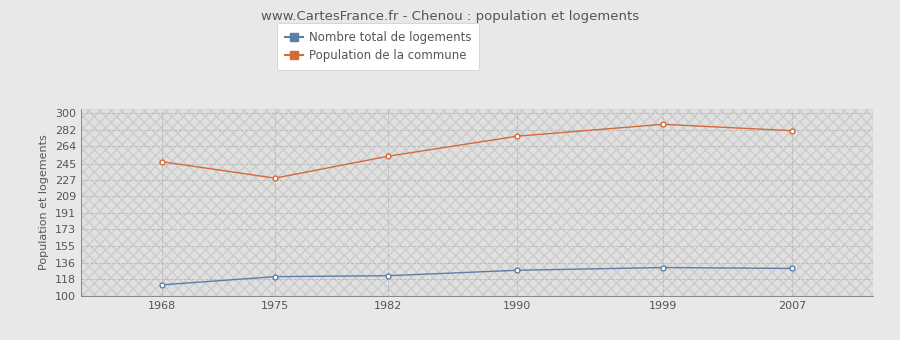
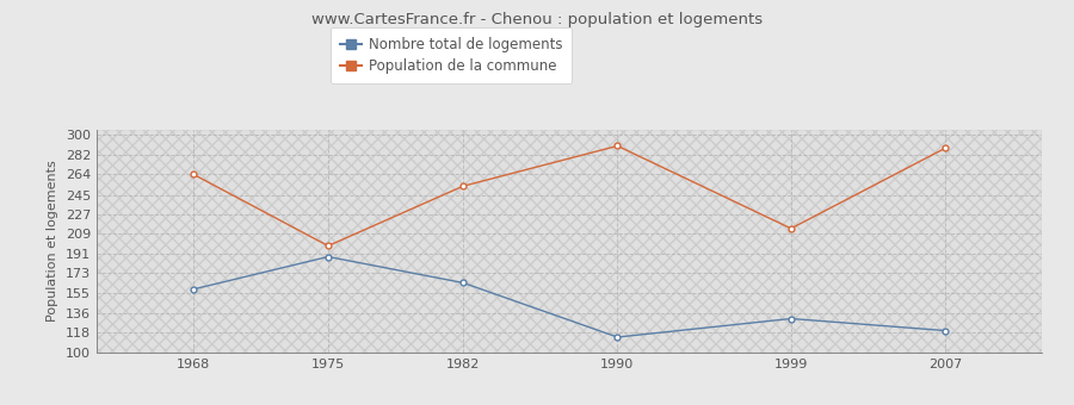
Nombre total de logements/1968: 112 -> 158
Population de la commune/1968: 247 -> 264
Nombre total de logements/1975: 121 -> 188
Population de la commune/1975: 229 -> 198
Nombre total de logements/1982: 122 -> 164
Nombre total de logements/1990: 128 -> 114
Population de la commune/1990: 275 -> 290
Population de la commune/1999: 288 -> 214
Nombre total de logements/2007: 130 -> 120
Population de la commune/2007: 281 -> 288
